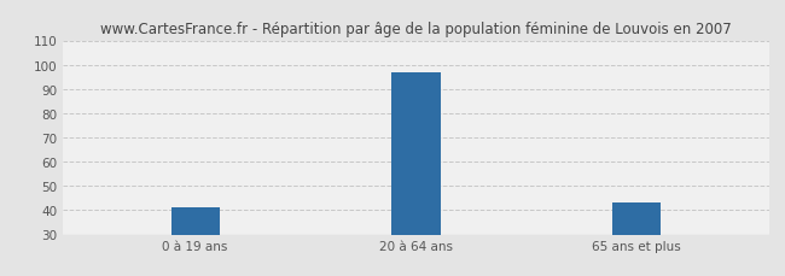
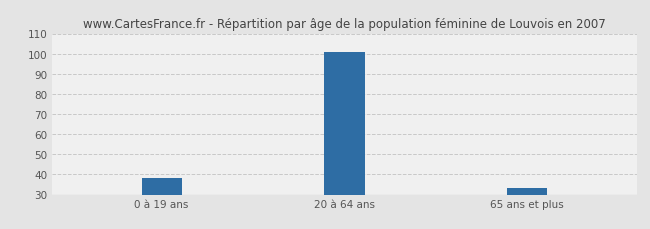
0 à 19 ans: 41 -> 38
20 à 64 ans: 97 -> 101
65 ans et plus: 43 -> 33
